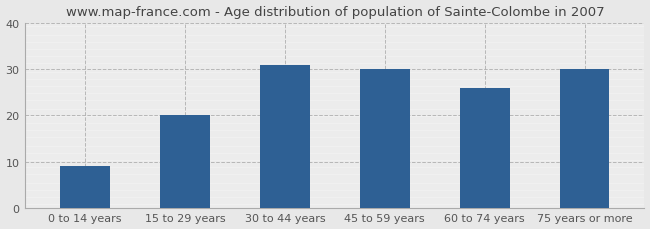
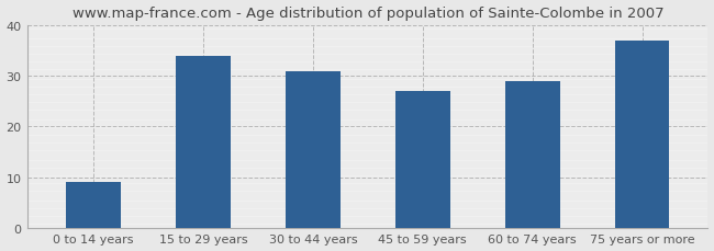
15 to 29 years: 20 -> 34
45 to 59 years: 30 -> 27
60 to 74 years: 26 -> 29
75 years or more: 30 -> 37
